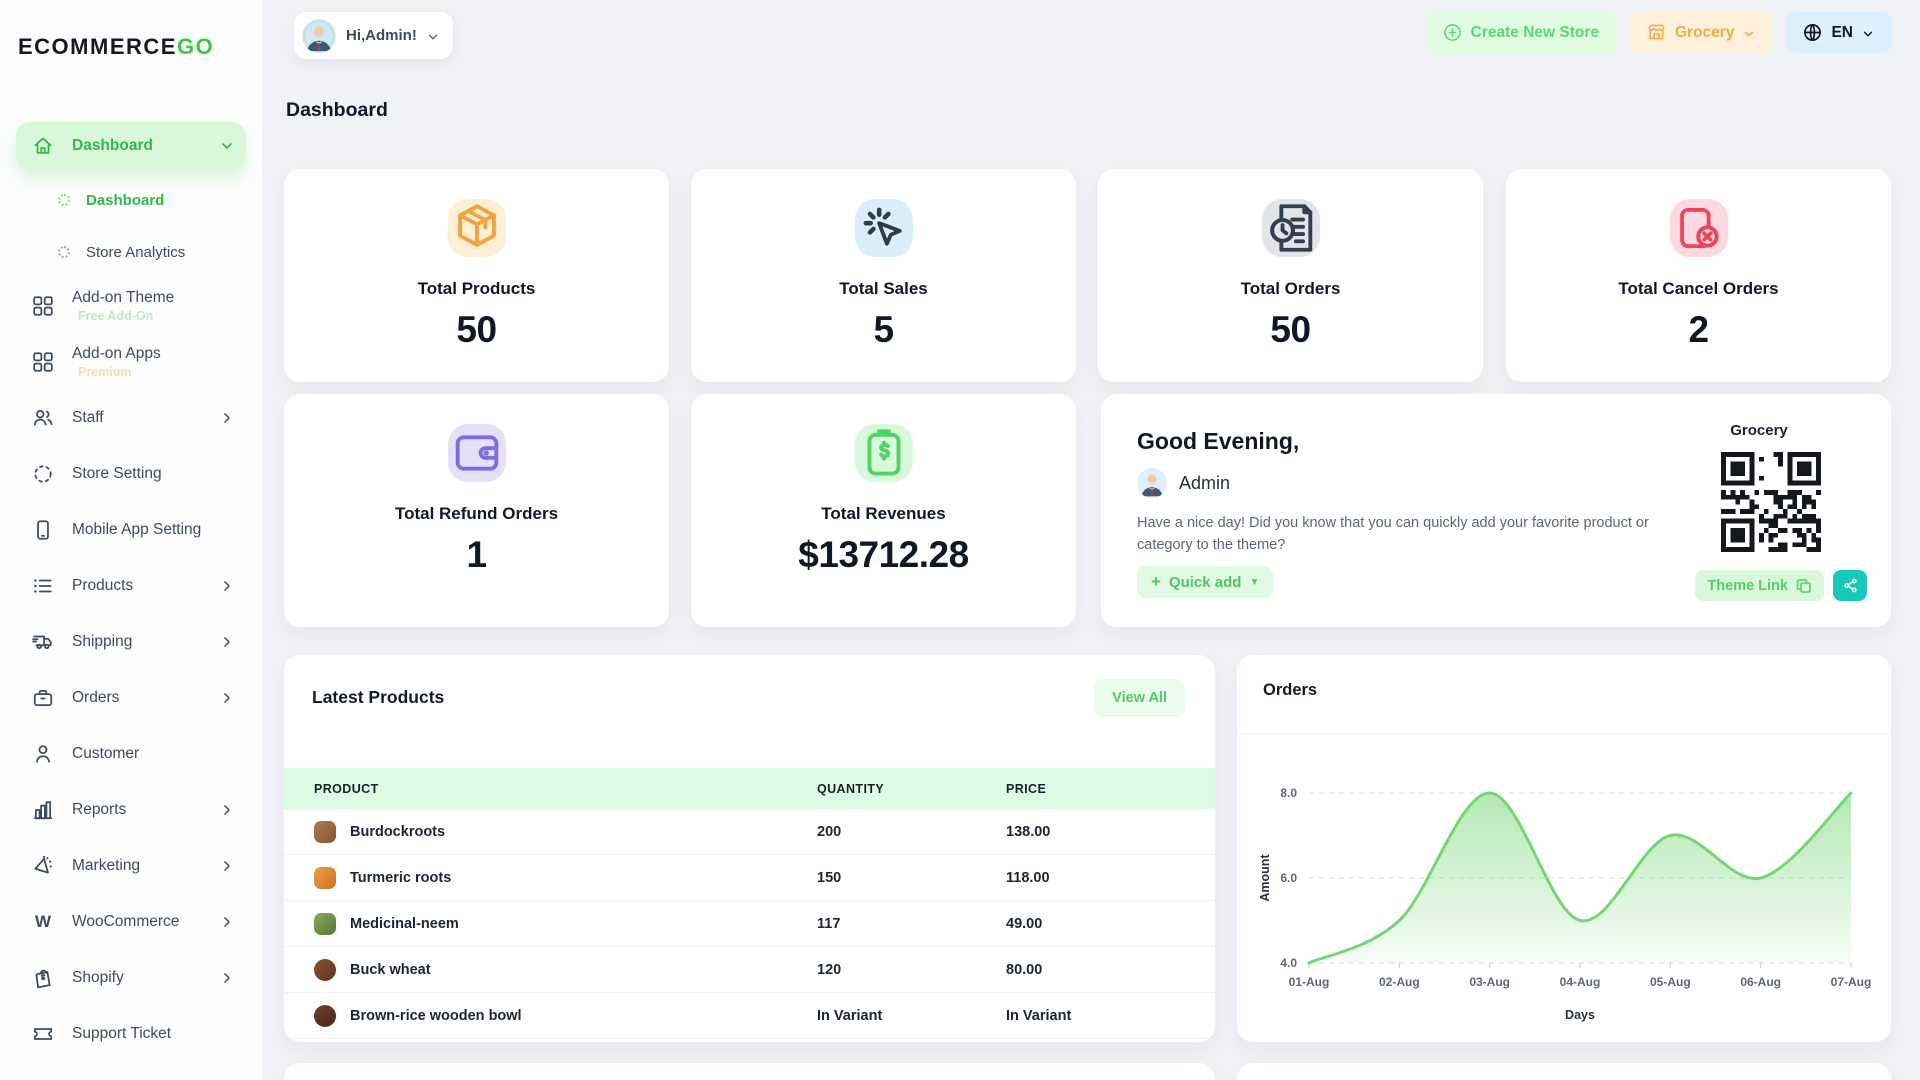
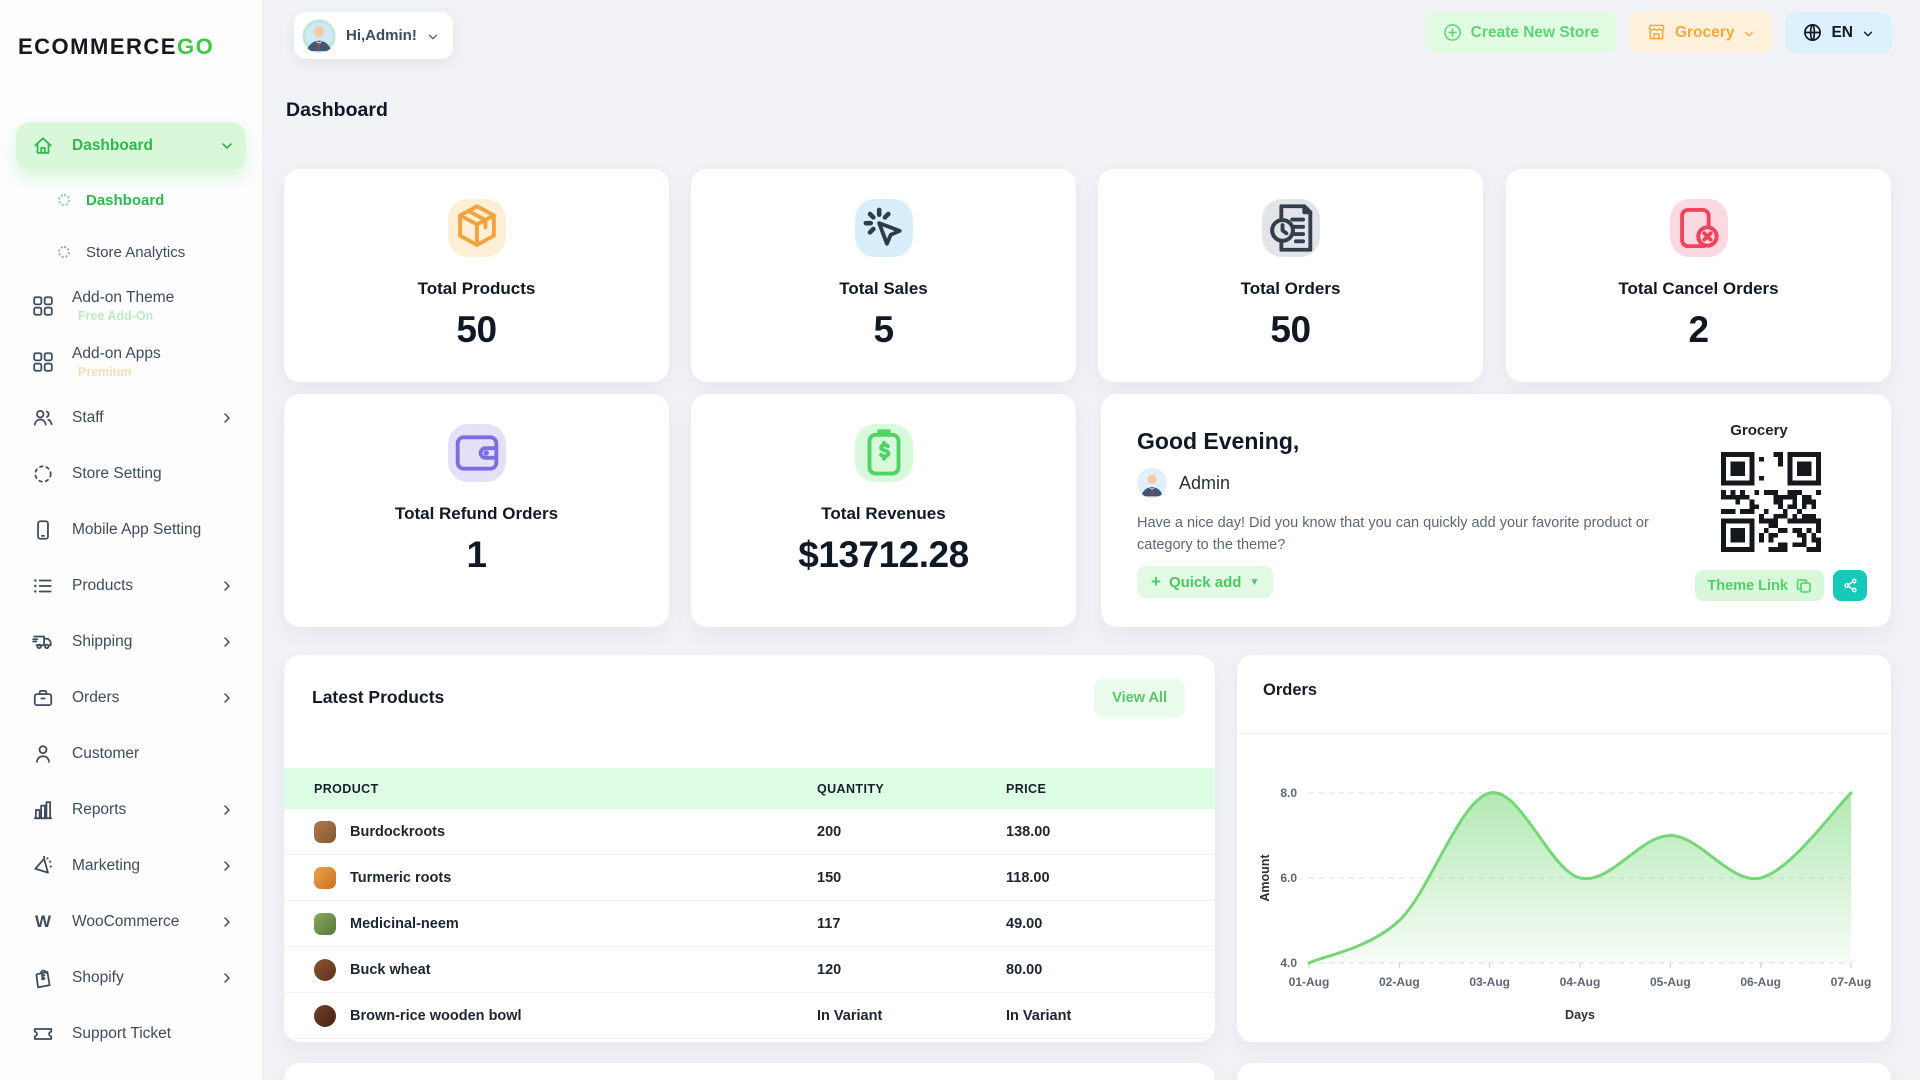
04-Aug: 5 -> 6
